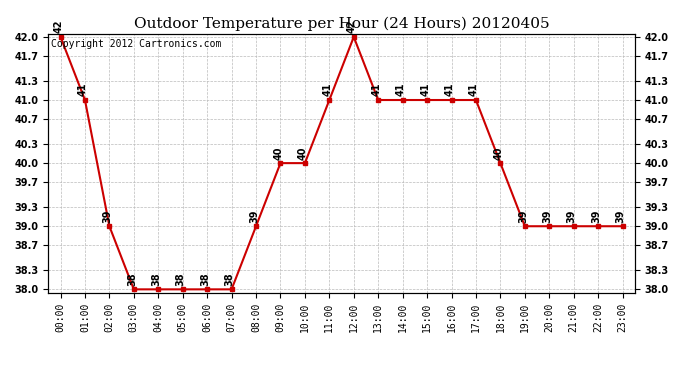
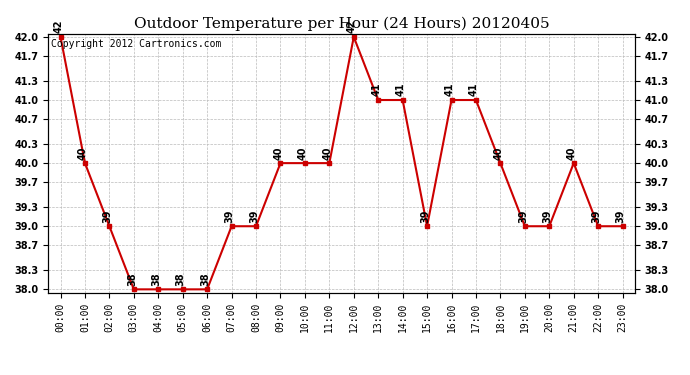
01:00: 41 -> 40
07:00: 38 -> 39
11:00: 41 -> 40
15:00: 41 -> 39
21:00: 39 -> 40
